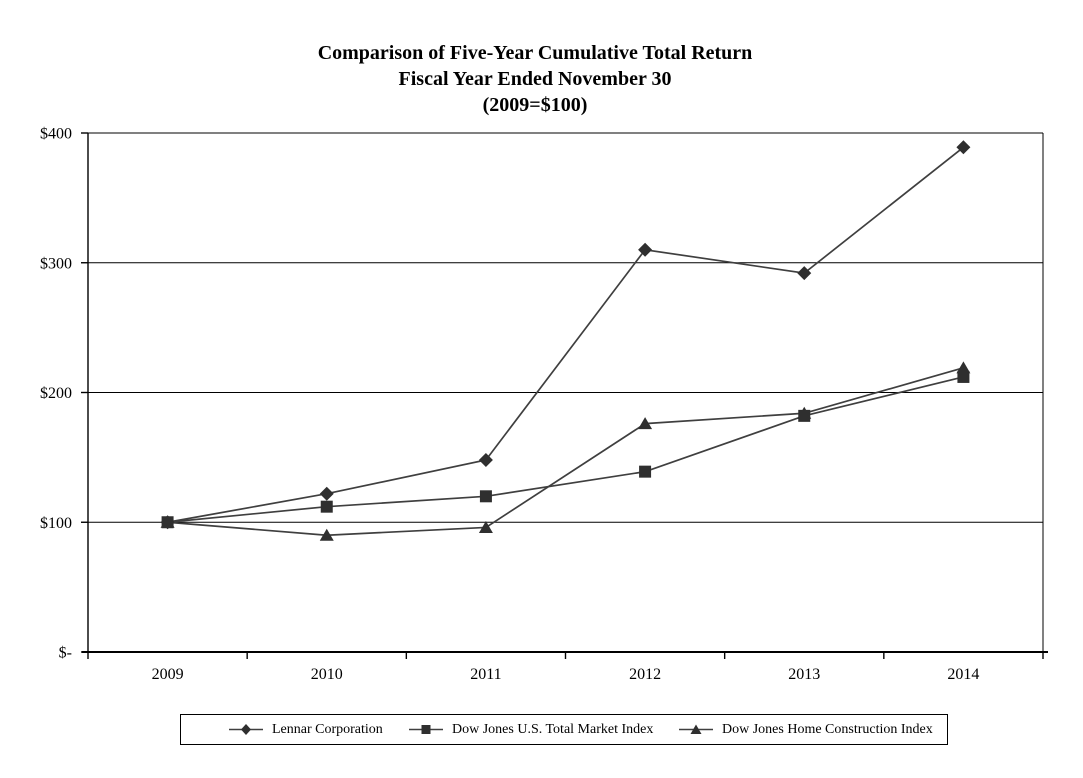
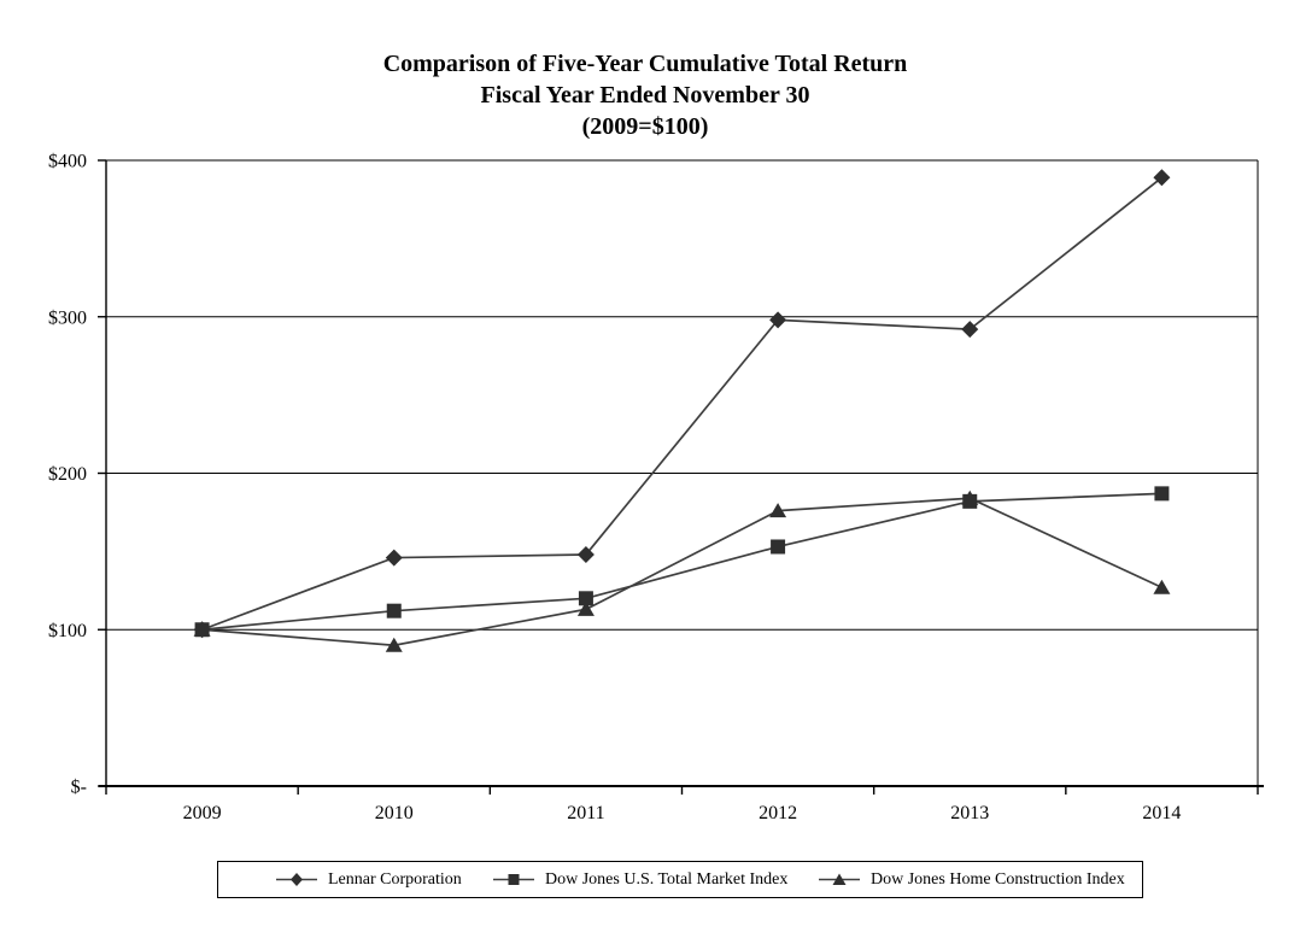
Lennar Corporation/2010: $122 -> $146
Dow Jones Home Construction Index/2011: $96 -> $113
Lennar Corporation/2012: $310 -> $298
Dow Jones U.S. Total Market Index/2012: $139 -> $153
Dow Jones U.S. Total Market Index/2014: $212 -> $187
Dow Jones Home Construction Index/2014: $219 -> $127
